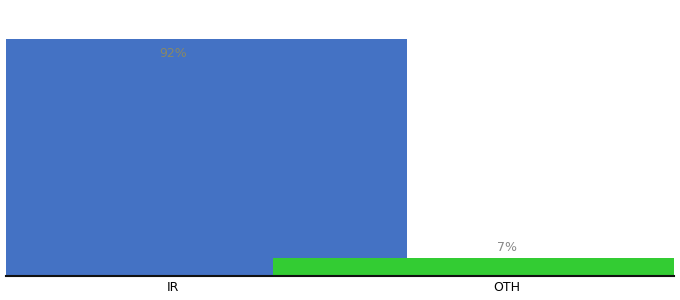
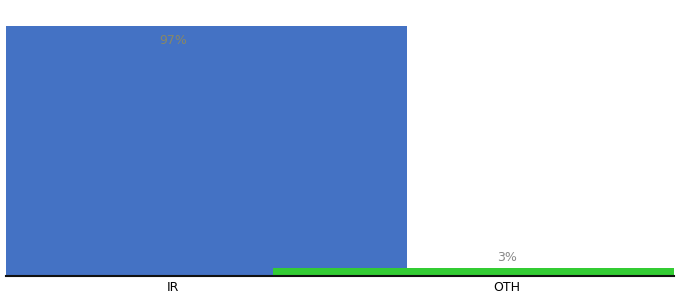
IR: 92% -> 97%
OTH: 7% -> 3%
